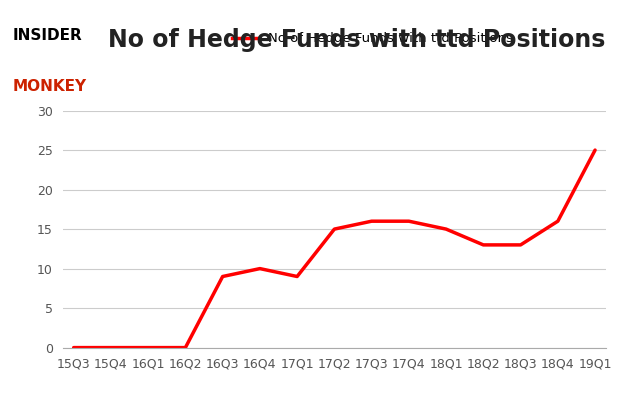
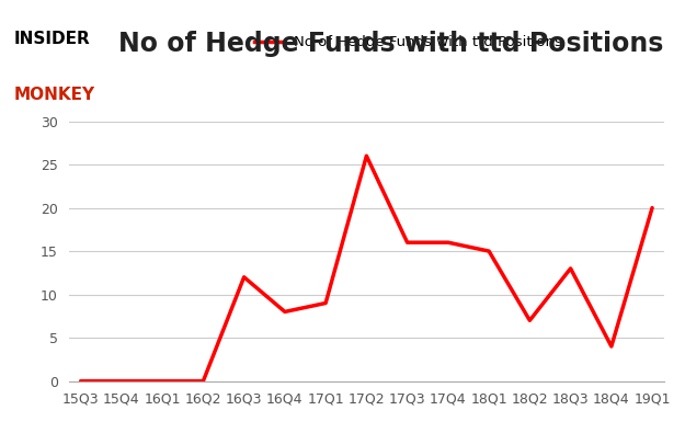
16Q3: 9 -> 12
16Q4: 10 -> 8
17Q2: 15 -> 26
18Q2: 13 -> 7
18Q4: 16 -> 4
19Q1: 25 -> 20
